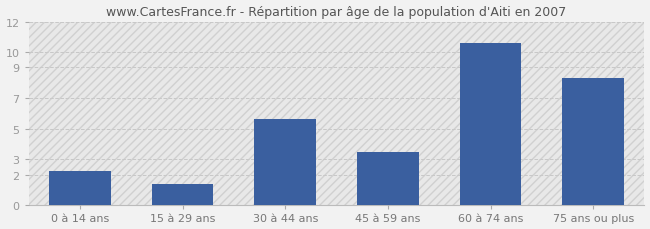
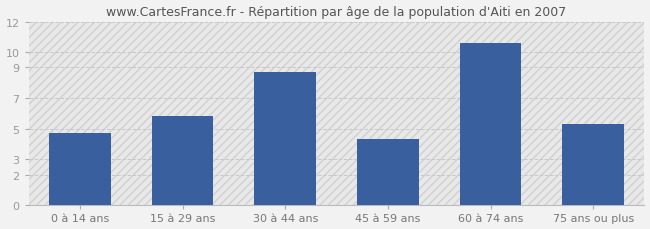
0 à 14 ans: 2.2 -> 4.7
15 à 29 ans: 1.4 -> 5.8
30 à 44 ans: 5.6 -> 8.7
45 à 59 ans: 3.5 -> 4.3
75 ans ou plus: 8.3 -> 5.3
